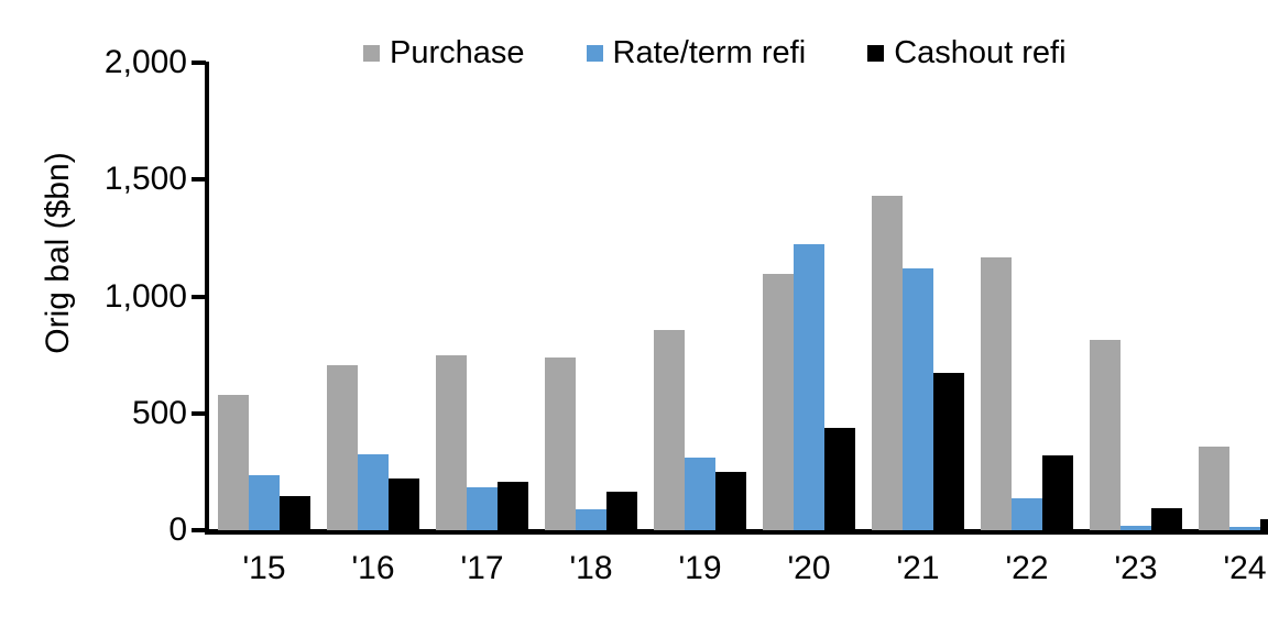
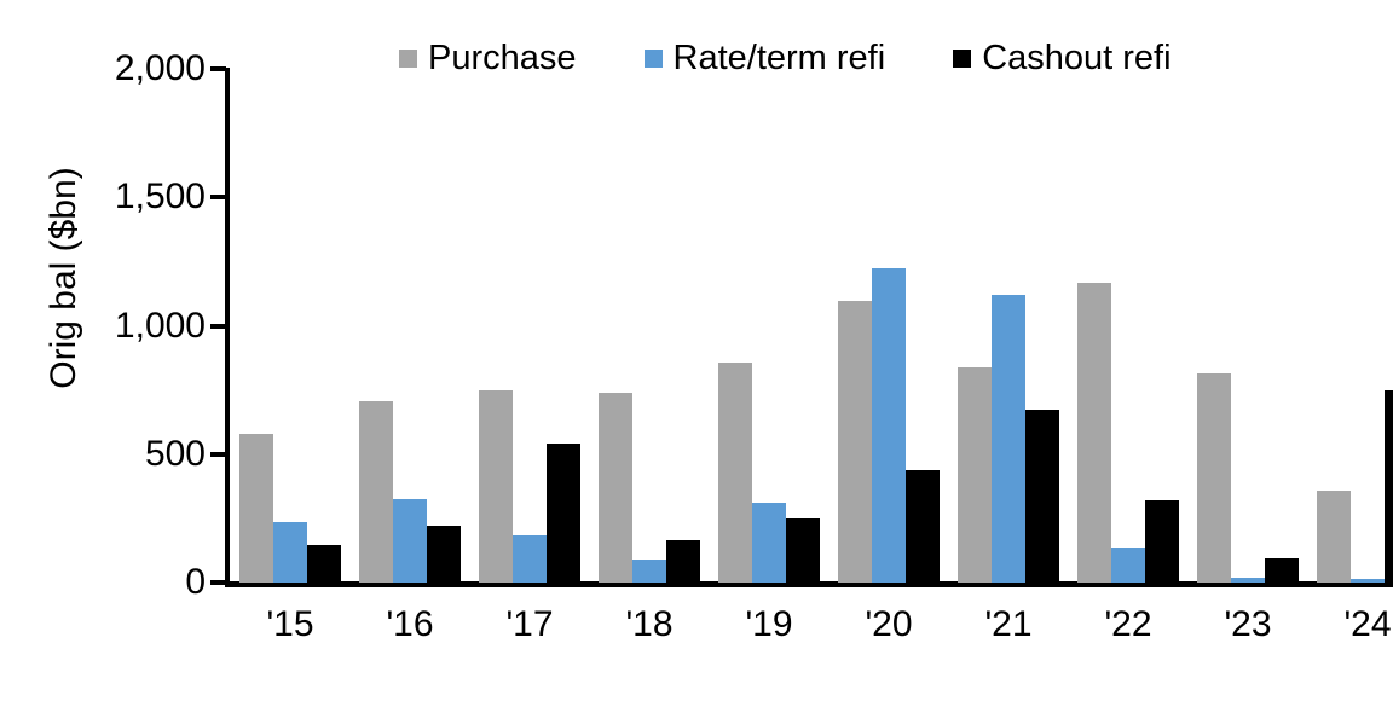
Cashout refi/'17: 210 -> 540
Purchase/'21: 1430 -> 840
Cashout refi/'24: 40 -> 750
